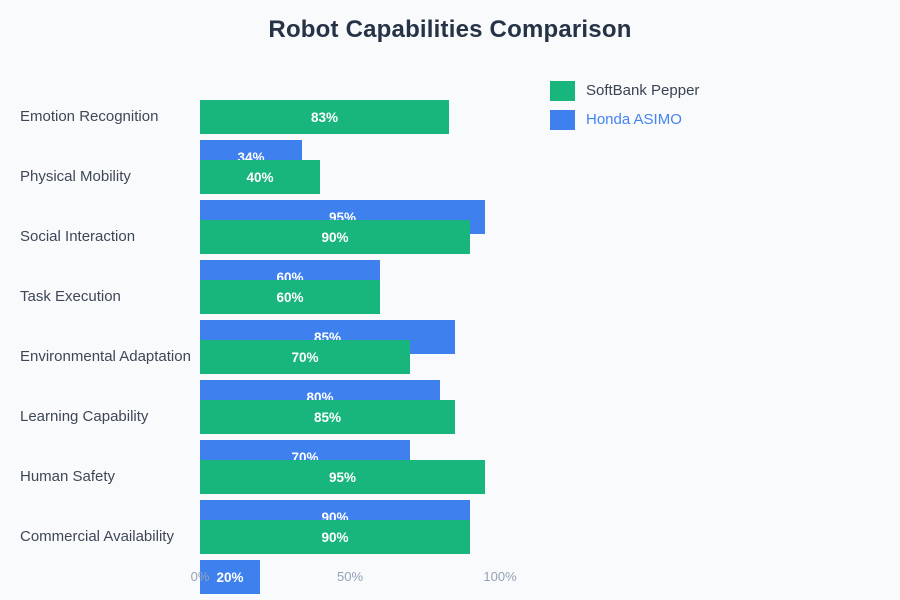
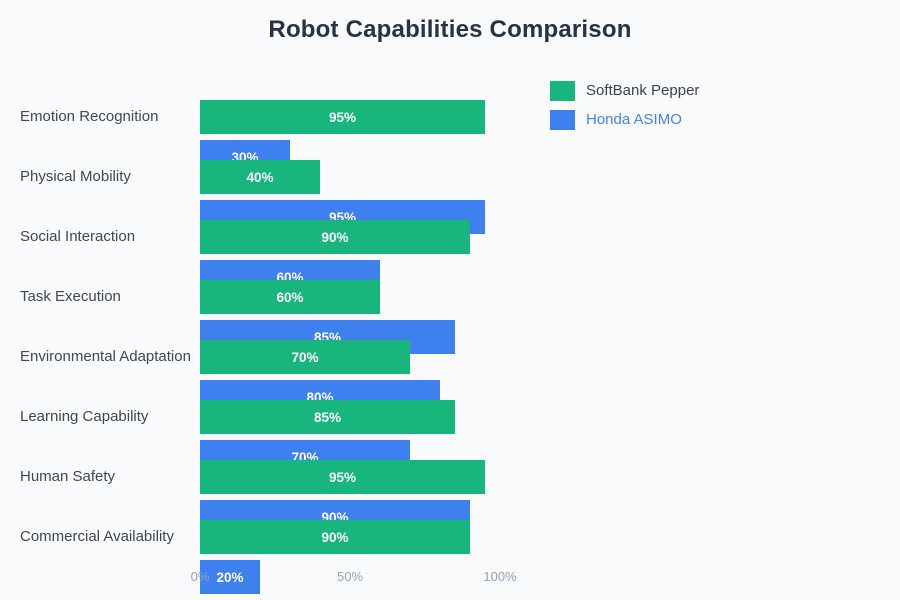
SoftBank Pepper/Emotion Recognition: 83% -> 95%
Honda ASIMO/Emotion Recognition: 34% -> 30%
